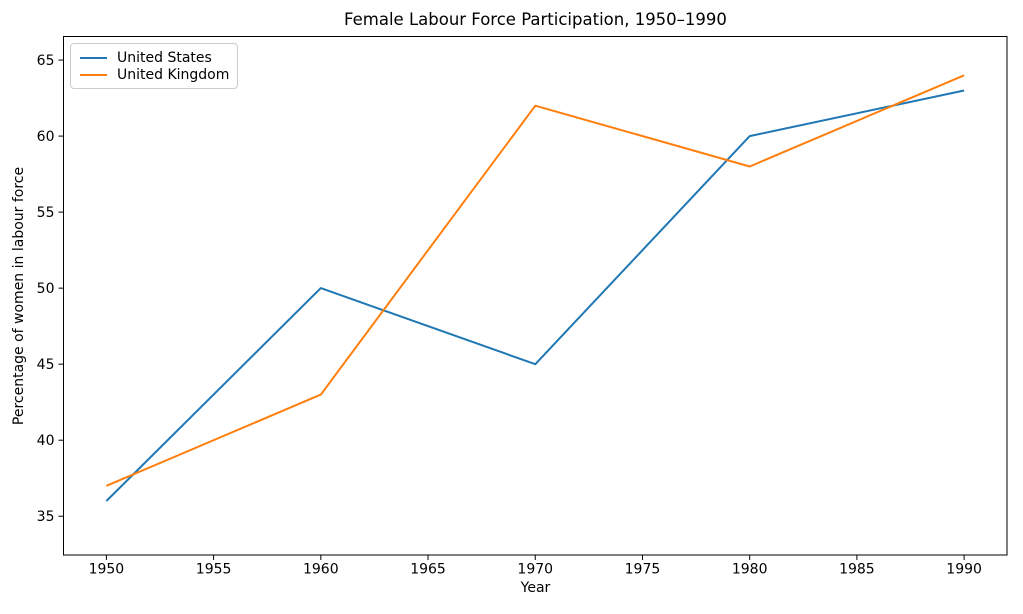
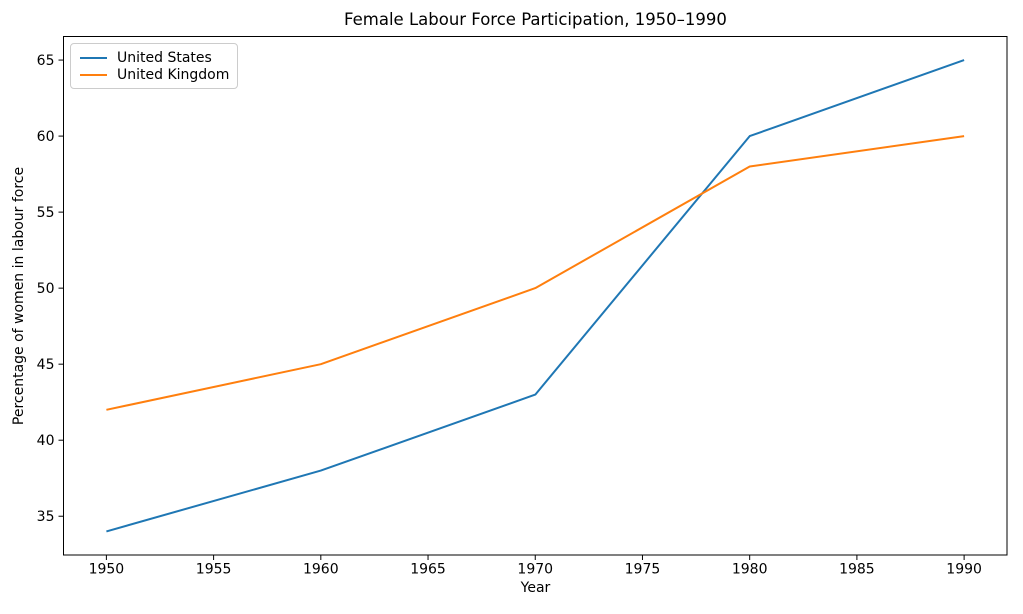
United States/1950: 36 -> 34
United Kingdom/1950: 37 -> 42
United States/1960: 50 -> 38
United Kingdom/1960: 43 -> 45
United States/1970: 45 -> 43
United Kingdom/1970: 62 -> 50
United States/1990: 63 -> 65
United Kingdom/1990: 64 -> 60
